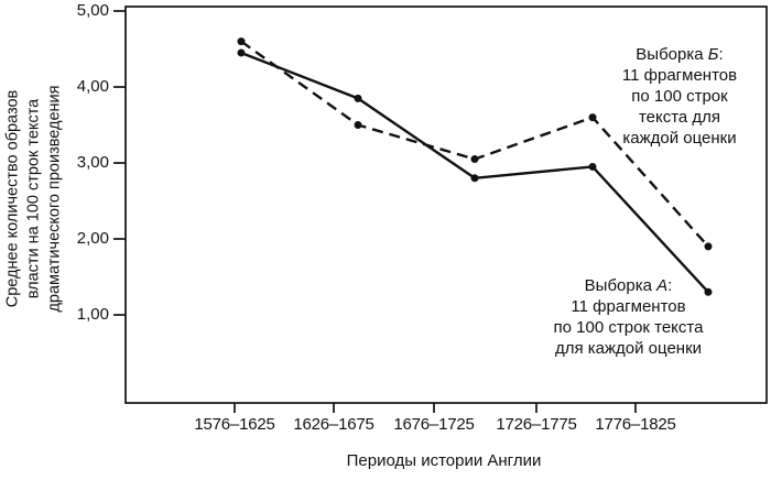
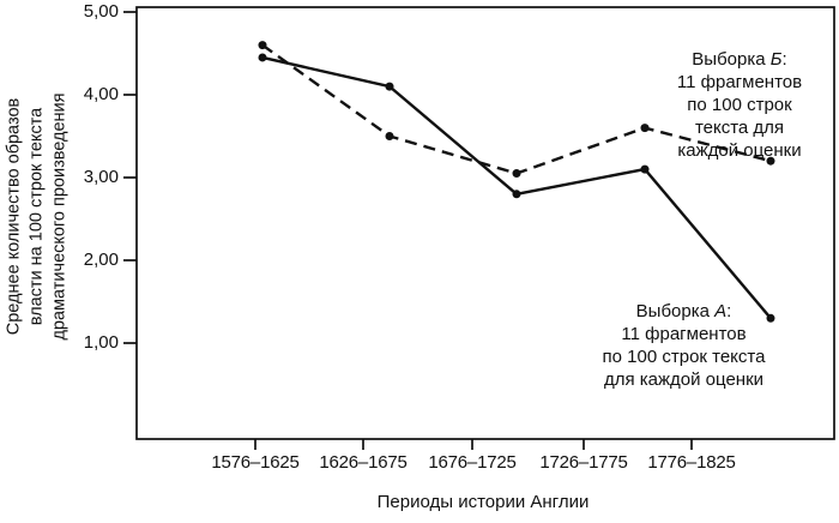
Выборка А/1626–1675: 3,9 -> 4,1
Выборка А/1726–1775: 3,0 -> 3,1
Выборка Б/1776–1825: 1,9 -> 3,2
